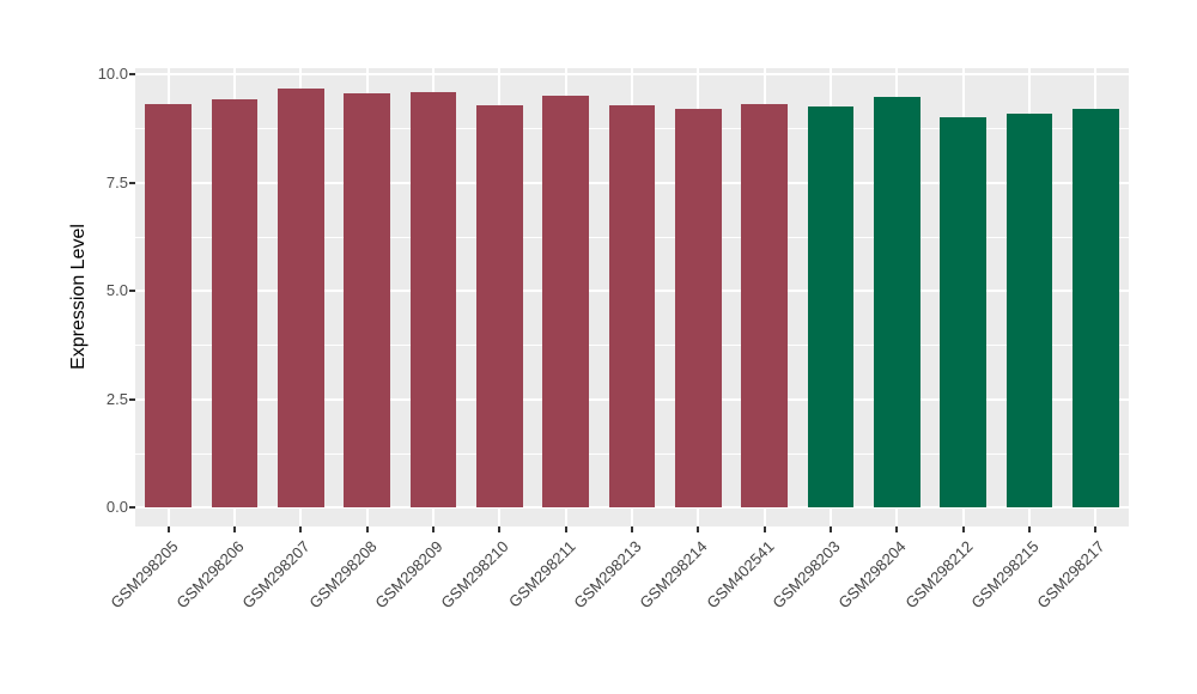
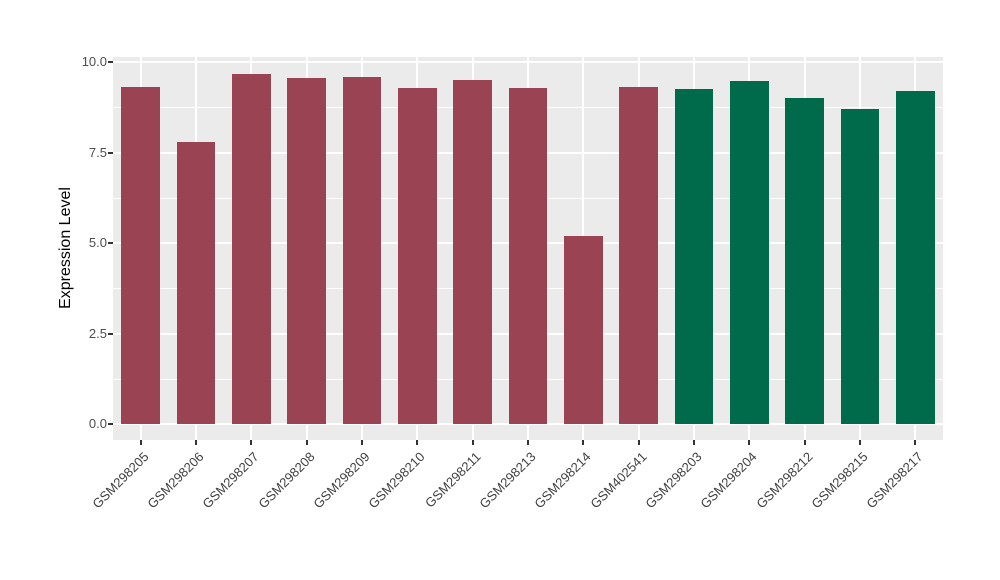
GSM298206: 9.4 -> 7.8
GSM298214: 9.2 -> 5.2
GSM298215: 9.1 -> 8.7
